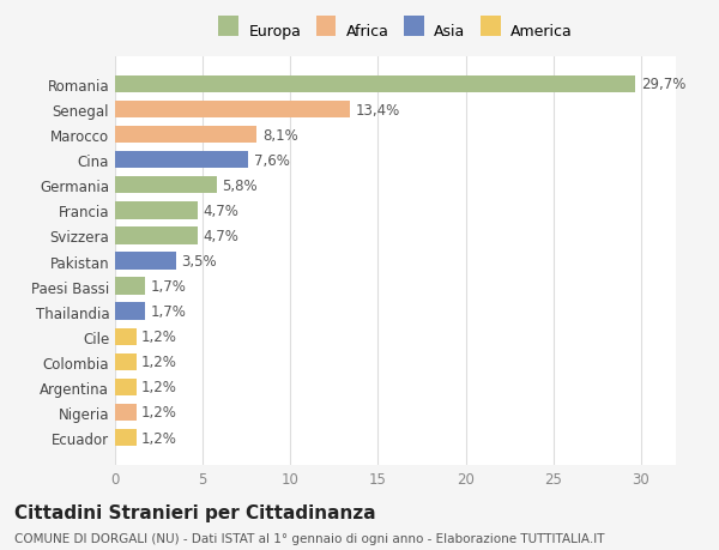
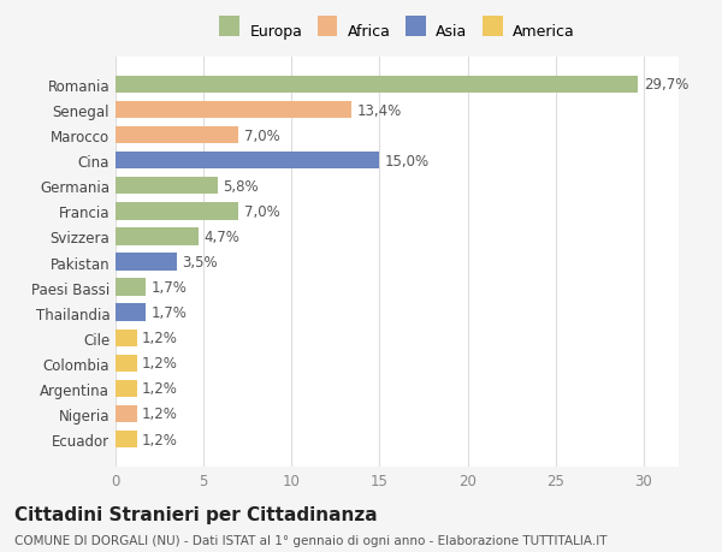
Marocco: 8,1% -> 7,0%
Cina: 7,6% -> 15,0%
Francia: 4,7% -> 7,0%
